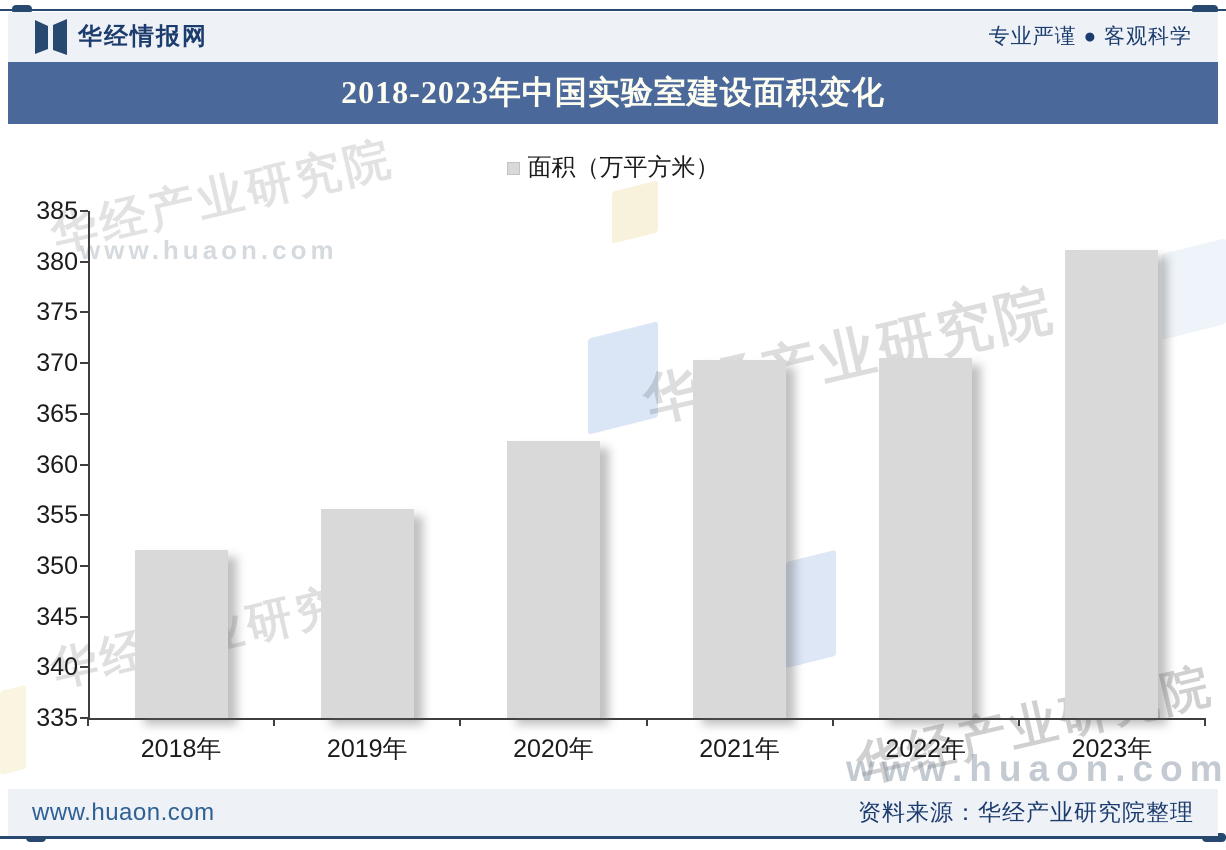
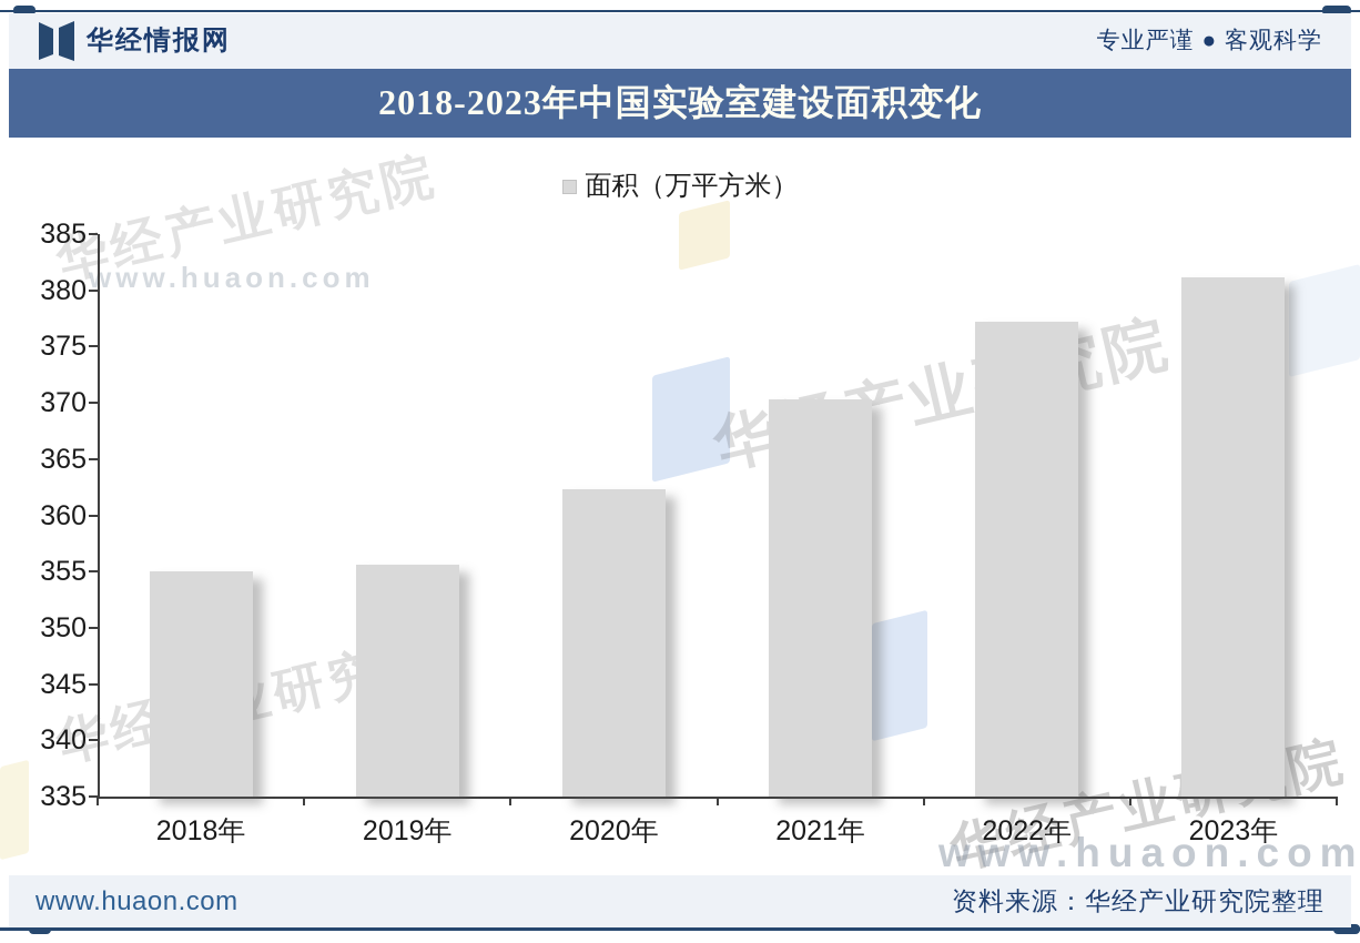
2018年: 351.6 -> 355.0
2022年: 370.5 -> 377.2
